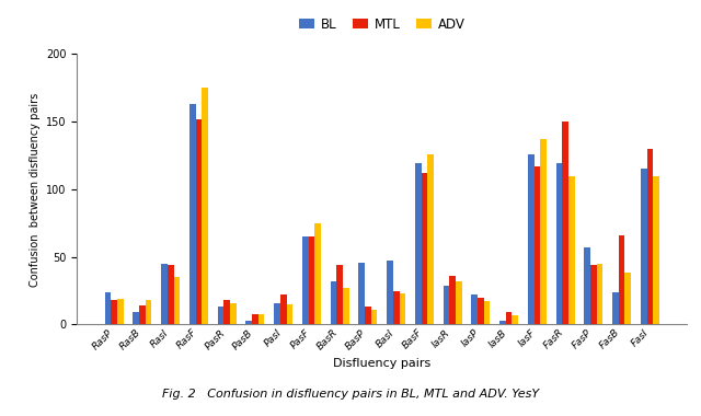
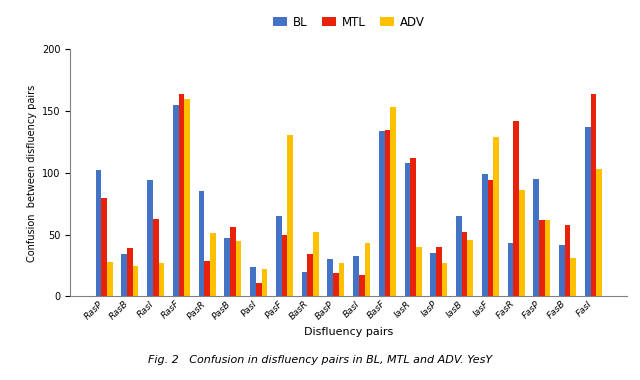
BL/RasP: 24 -> 102
MTL/RasP: 18 -> 80
ADV/RasP: 19 -> 28
BL/RasB: 9 -> 34
MTL/RasB: 14 -> 39
ADV/RasB: 18 -> 25
BL/RasI: 45 -> 94
MTL/RasI: 44 -> 63
ADV/RasI: 35 -> 27
BL/RasF: 163 -> 155
MTL/RasF: 152 -> 164
ADV/RasF: 175 -> 160
BL/PasR: 13 -> 85
MTL/PasR: 18 -> 29
ADV/PasR: 16 -> 51
BL/PasB: 3 -> 47
MTL/PasB: 8 -> 56
ADV/PasB: 8 -> 45
BL/PasI: 16 -> 24
MTL/PasI: 22 -> 11
ADV/PasI: 15 -> 22
MTL/PasF: 65 -> 50
ADV/PasF: 75 -> 131
BL/BasR: 32 -> 20
MTL/BasR: 44 -> 34
ADV/BasR: 27 -> 52
BL/BasP: 46 -> 30
MTL/BasP: 13 -> 19
ADV/BasP: 11 -> 27
BL/BasI: 47 -> 33
MTL/BasI: 25 -> 17
ADV/BasI: 23 -> 43
BL/BasF: 119 -> 134
MTL/BasF: 112 -> 135
ADV/BasF: 126 -> 153
BL/IasR: 29 -> 108
MTL/IasR: 36 -> 112
ADV/IasR: 32 -> 40
BL/IasP: 22 -> 35
MTL/IasP: 20 -> 40
ADV/IasP: 17 -> 27
BL/IasB: 3 -> 65
MTL/IasB: 9 -> 52
ADV/IasB: 7 -> 46
BL/IasF: 126 -> 99
MTL/IasF: 117 -> 94
ADV/IasF: 137 -> 129
BL/FasR: 119 -> 43
MTL/FasR: 150 -> 142
ADV/FasR: 110 -> 86
BL/FasP: 57 -> 95
MTL/FasP: 44 -> 62
ADV/FasP: 45 -> 62
BL/FasB: 24 -> 42
MTL/FasB: 66 -> 58
ADV/FasB: 38 -> 31
BL/FasI: 115 -> 137
MTL/FasI: 130 -> 164
ADV/FasI: 110 -> 103
